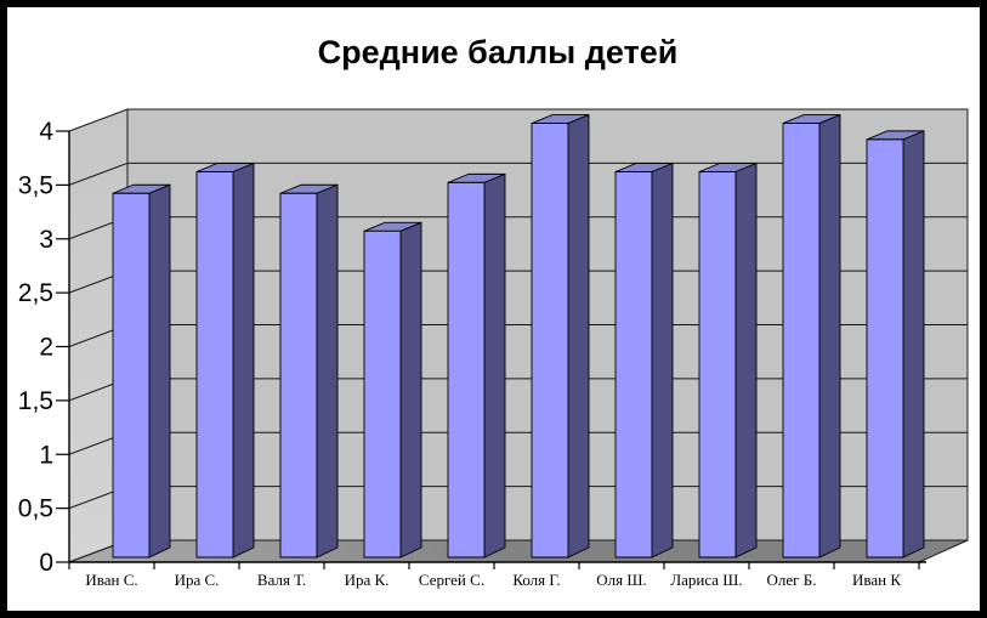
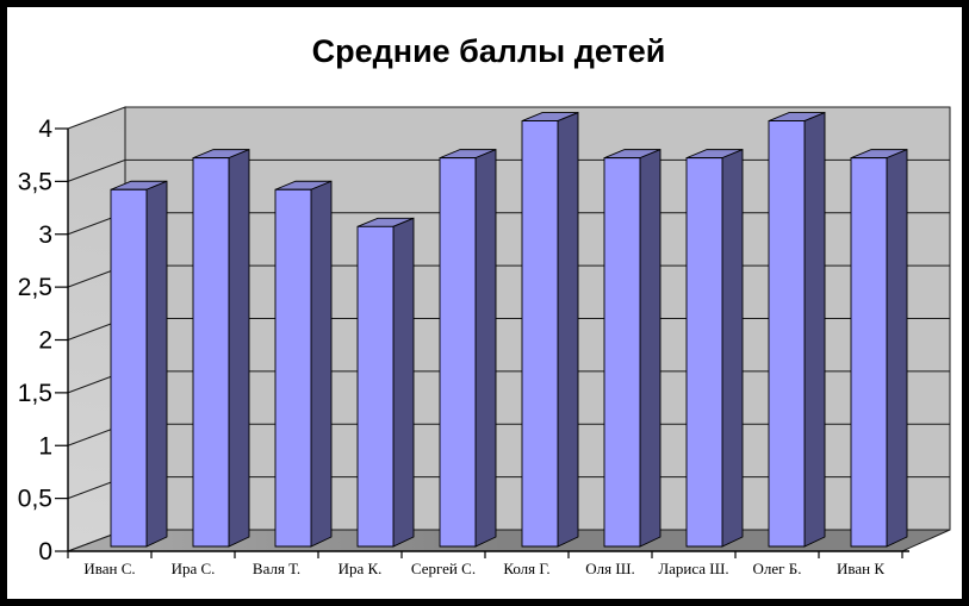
Ира С.: 3.6 -> 3.7
Сергей С.: 3.5 -> 3.7
Оля Ш.: 3.6 -> 3.7
Лариса Ш.: 3.6 -> 3.7
Иван К: 3.9 -> 3.7
